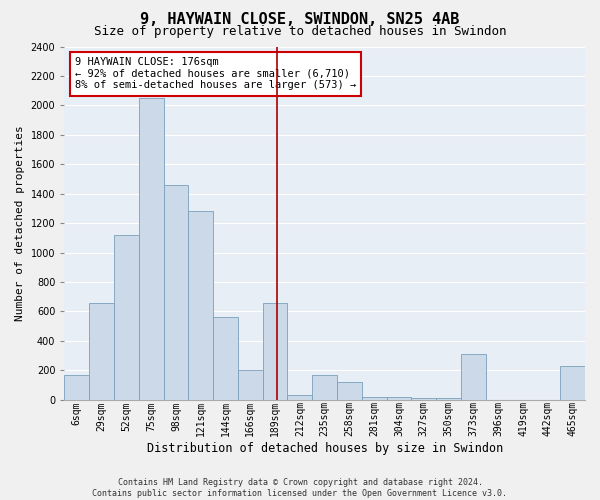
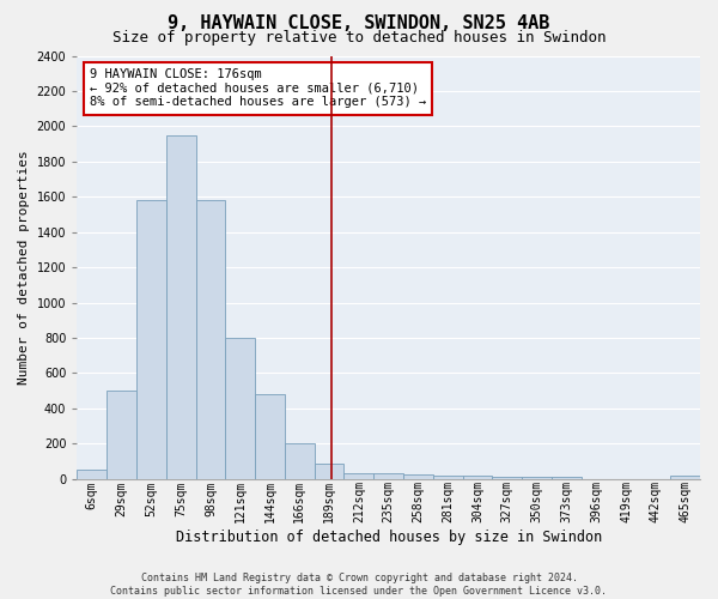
6sqm: 170 -> 50
29sqm: 660 -> 500
52sqm: 1120 -> 1580
75sqm: 2050 -> 1950
98sqm: 1460 -> 1580
121sqm: 1280 -> 800
144sqm: 560 -> 480
189sqm: 660 -> 90
235sqm: 170 -> 30
258sqm: 120 -> 20
373sqm: 310 -> 10
465sqm: 230 -> 20
